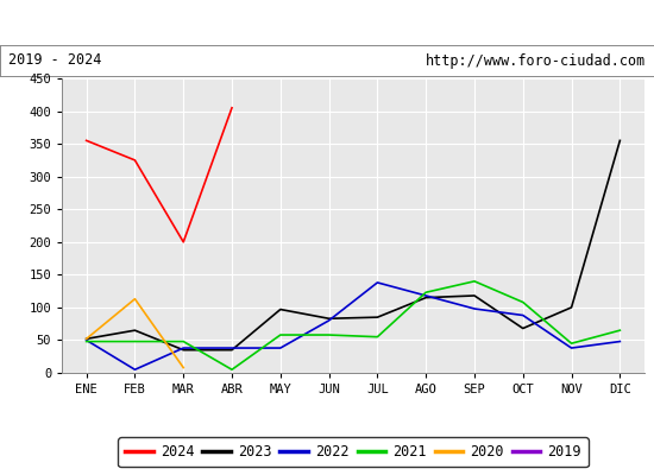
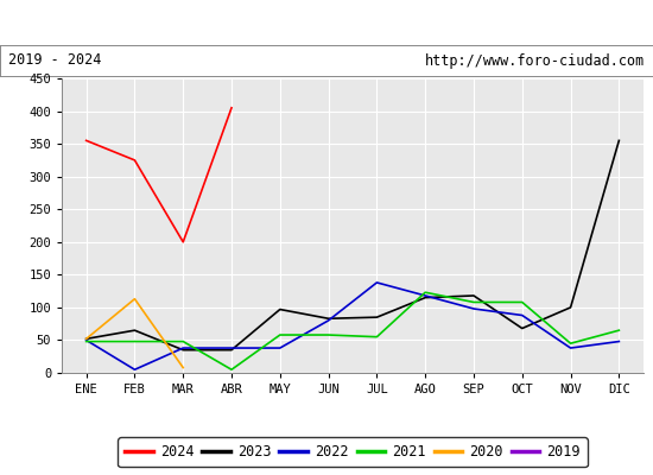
2021/SEP: 140 -> 108
